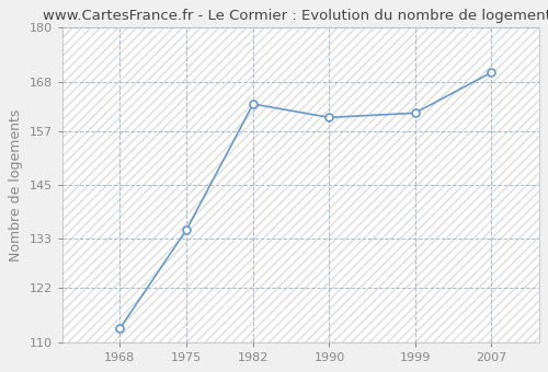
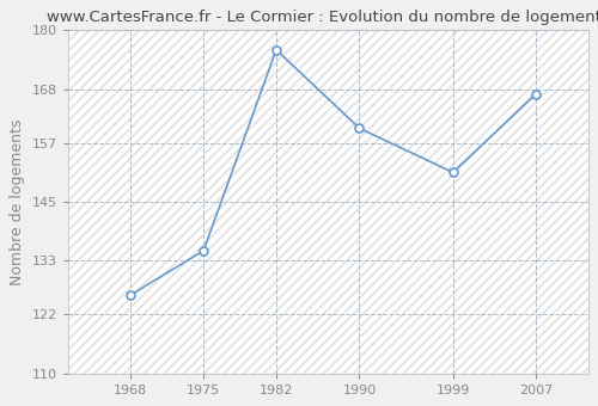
1968: 113 -> 126
1982: 163 -> 176
1999: 161 -> 151
2007: 170 -> 167
